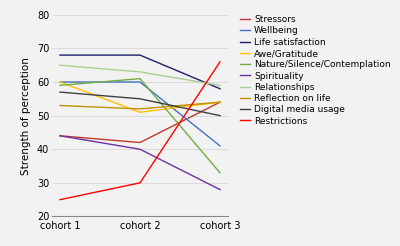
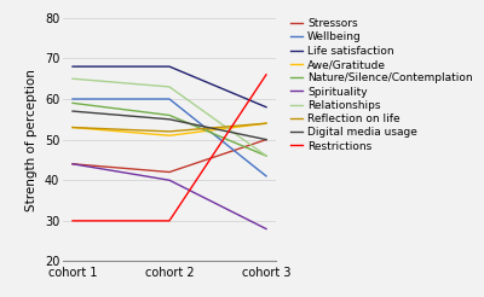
Awe/Gratitude/cohort 1: 60 -> 53
Restrictions/cohort 1: 25 -> 30
Nature/Silence/Contemplation/cohort 2: 61 -> 56
Stressors/cohort 3: 54 -> 50
Nature/Silence/Contemplation/cohort 3: 33 -> 46
Relationships/cohort 3: 59 -> 46
